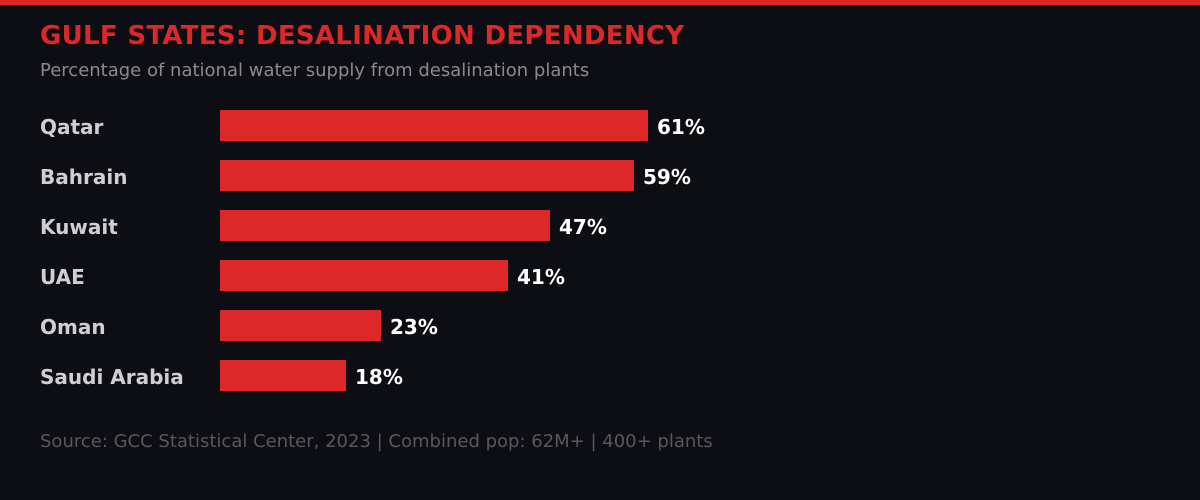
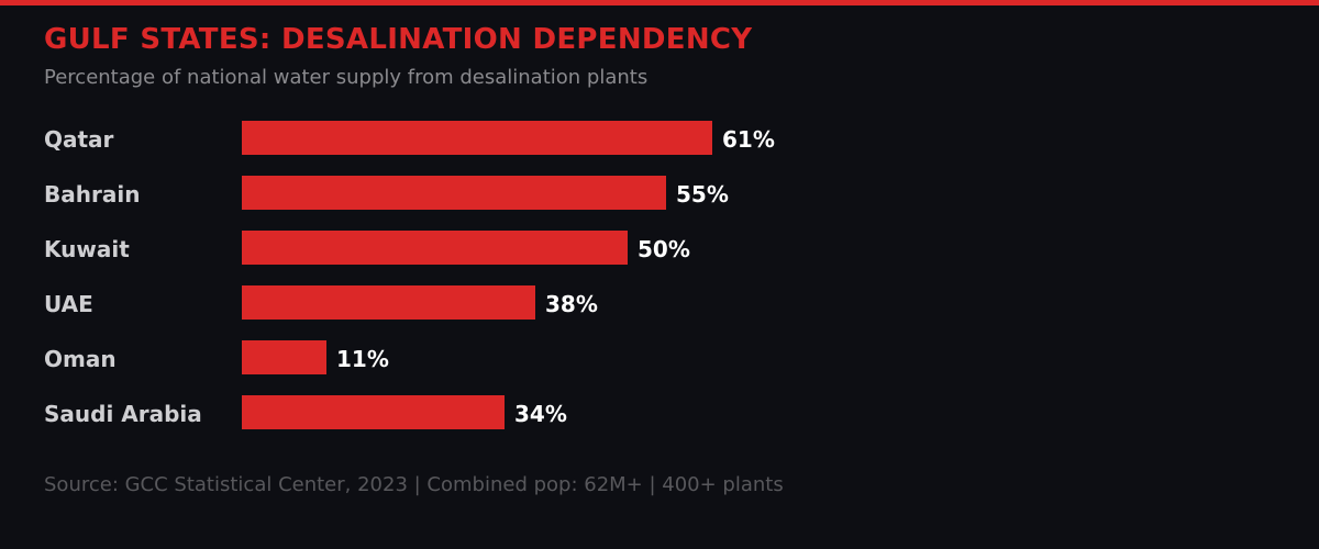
Bahrain: 59% -> 55%
Kuwait: 47% -> 50%
UAE: 41% -> 38%
Oman: 23% -> 11%
Saudi Arabia: 18% -> 34%
